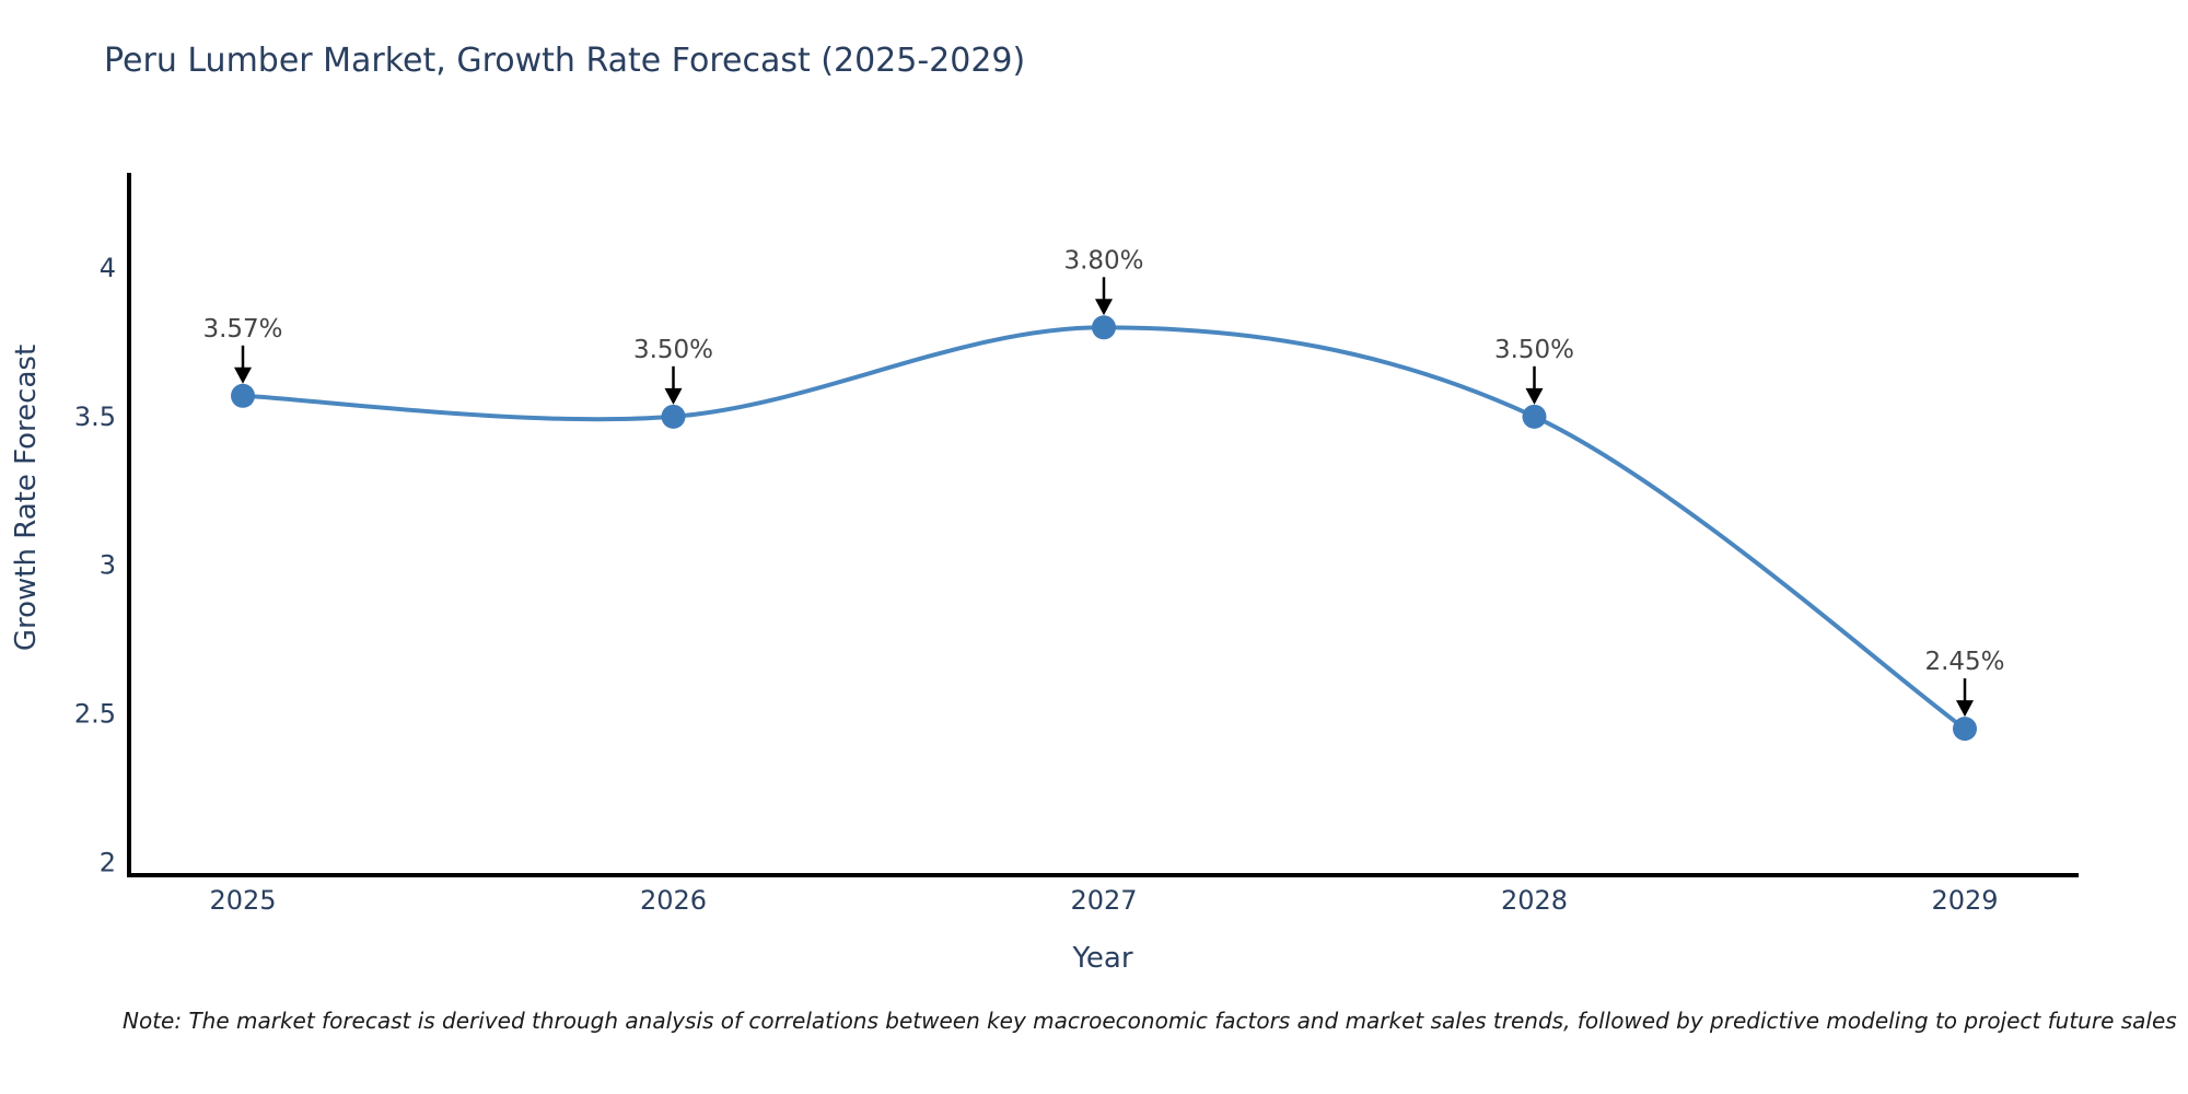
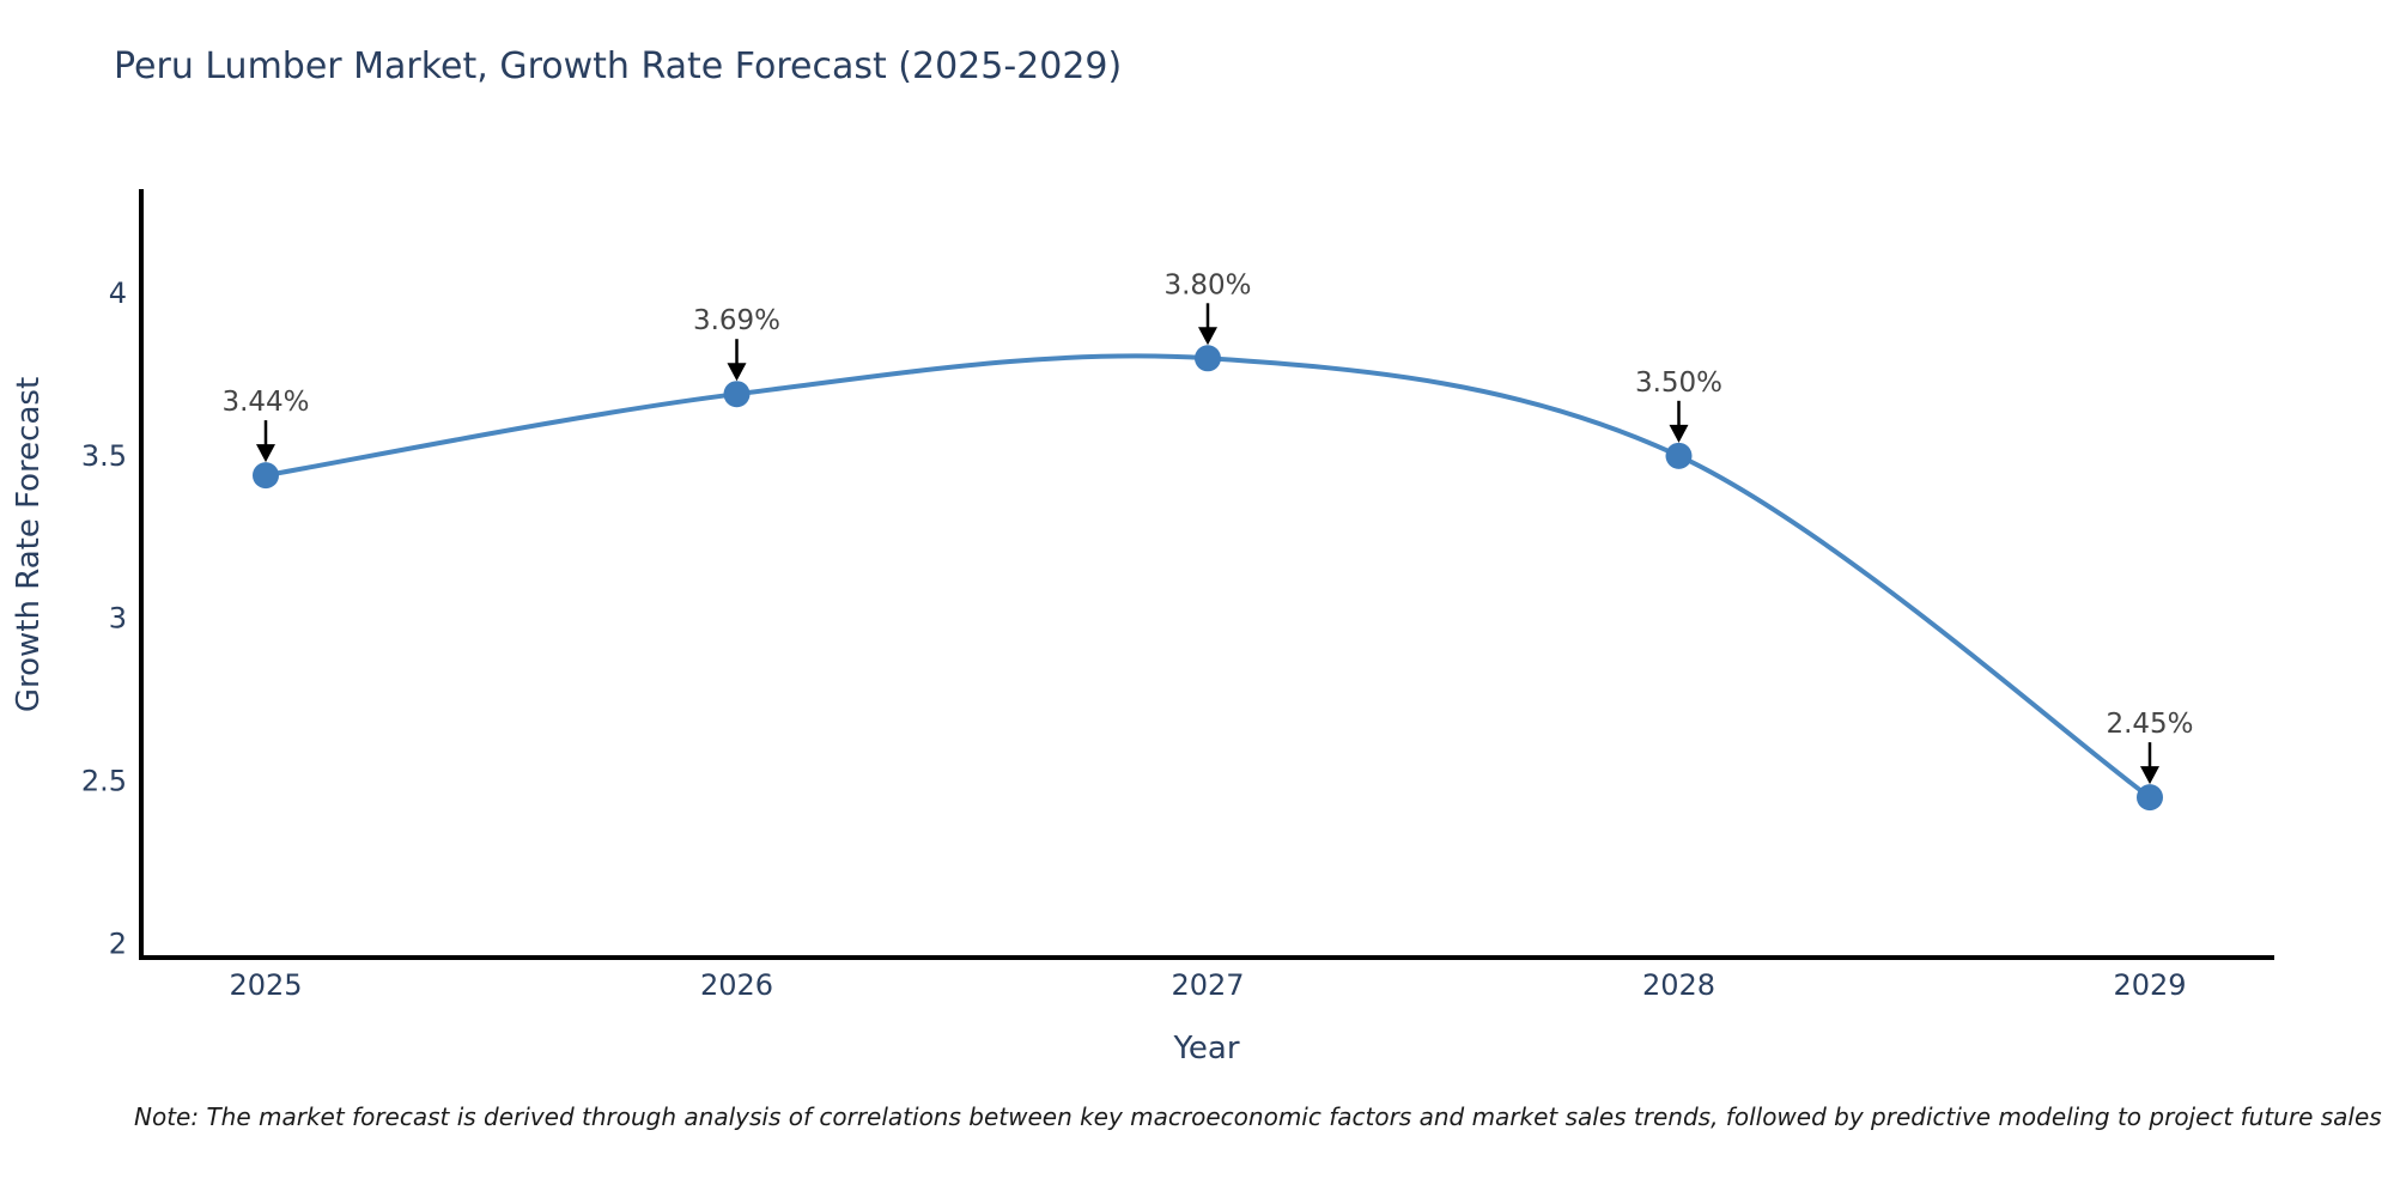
2025: 3.57% -> 3.44%
2026: 3.50% -> 3.69%
